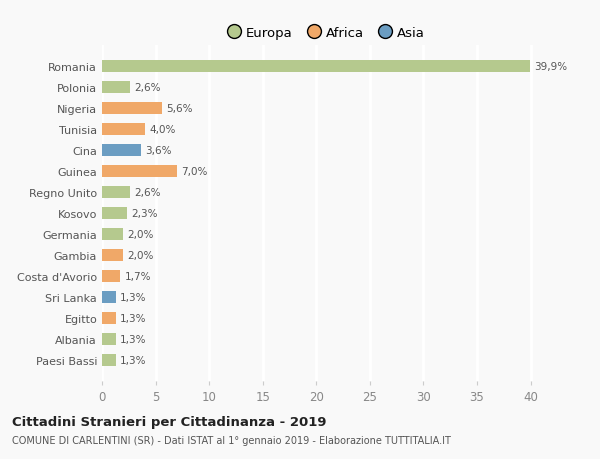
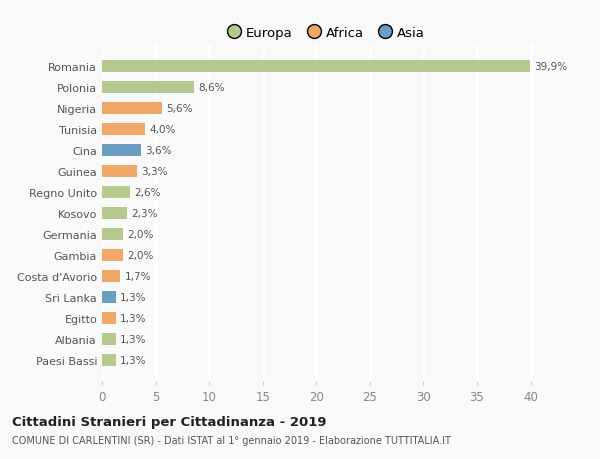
Polonia: 2,6% -> 8,6%
Guinea: 7,0% -> 3,3%
